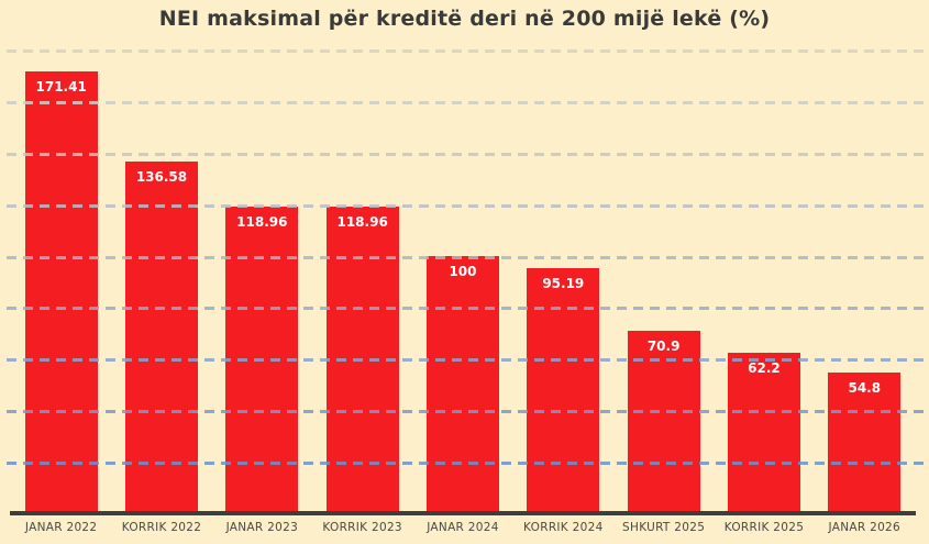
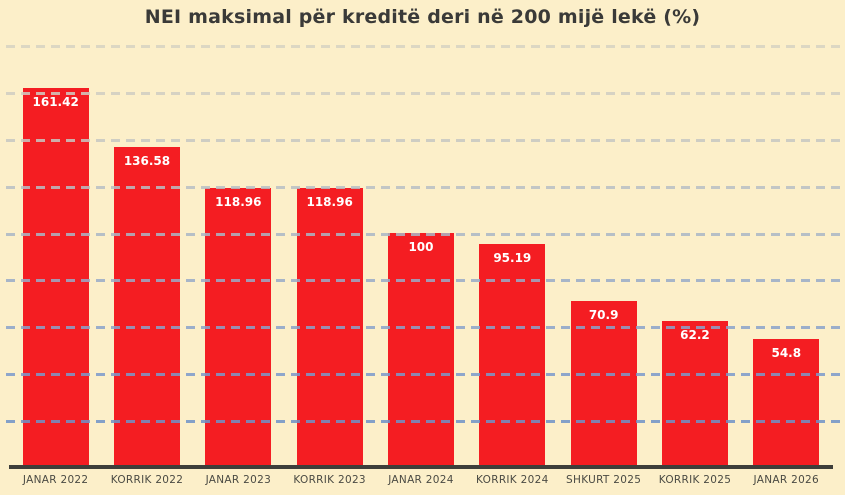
JANAR 2022: 171.41 -> 161.42
